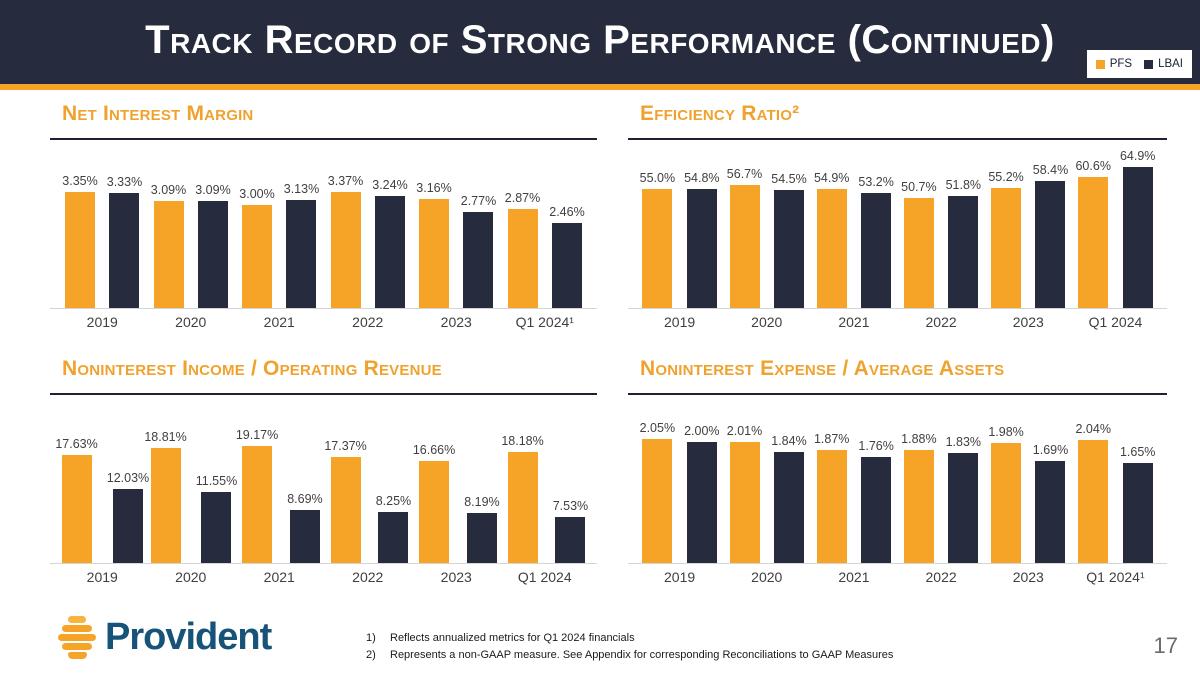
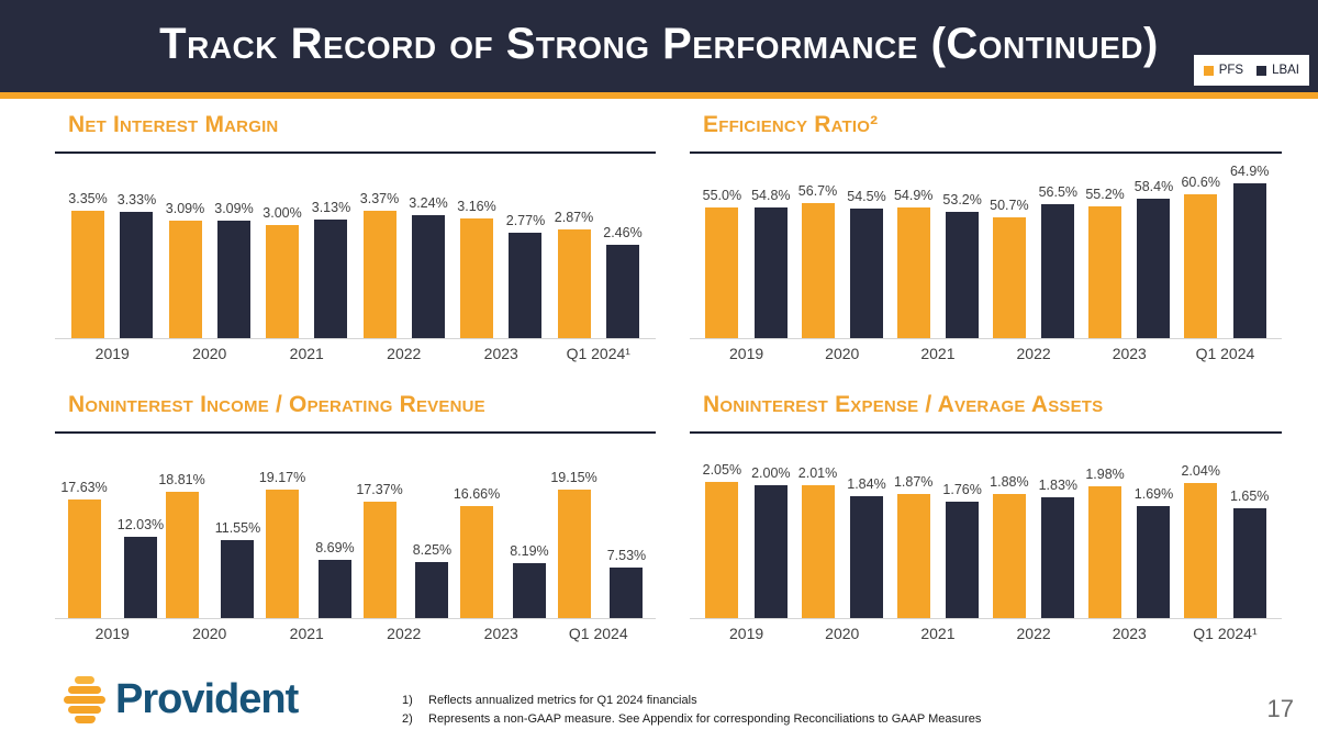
Efficiency Ratio²/LBAI/2022: 51.8% -> 56.5%
Noninterest Income / Operating Revenue/PFS/Q1 2024: 18.18% -> 19.15%
